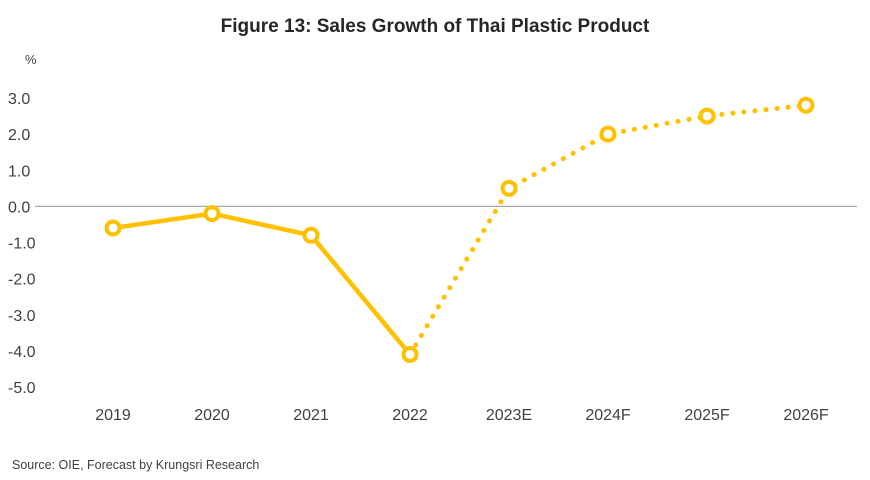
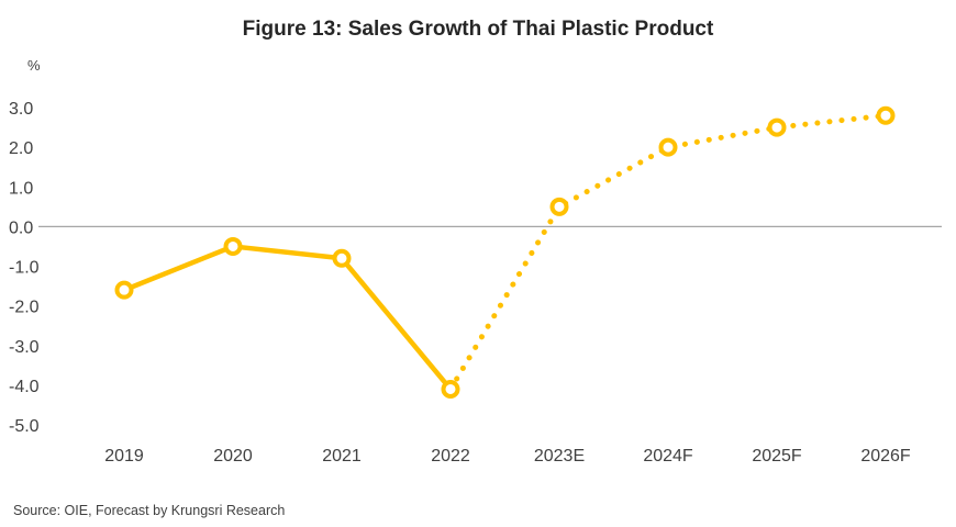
2019: -0.6 -> -1.6
2020: -0.2 -> -0.5
